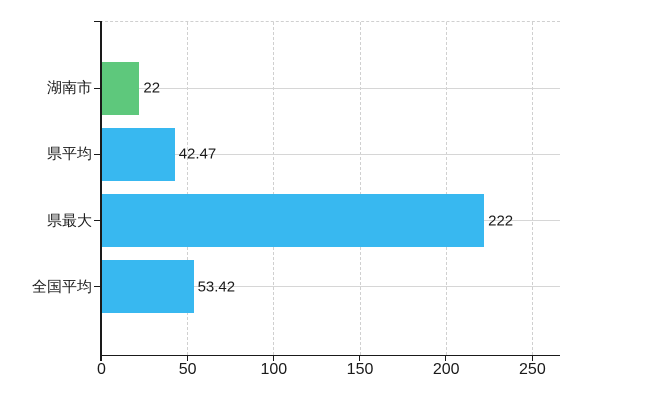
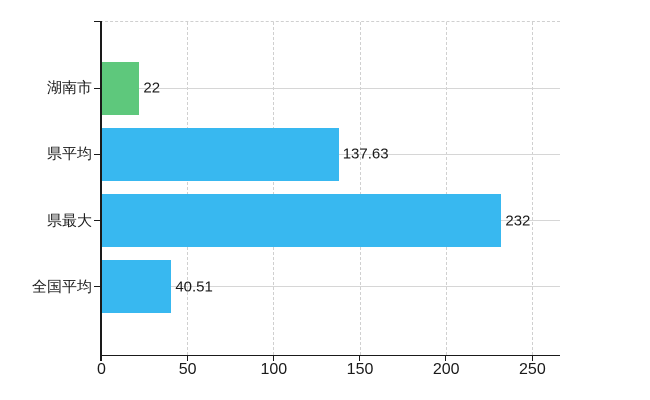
県平均: 42.47 -> 137.63
県最大: 222 -> 232
全国平均: 53.42 -> 40.51
